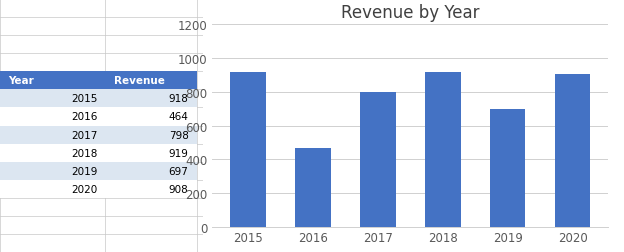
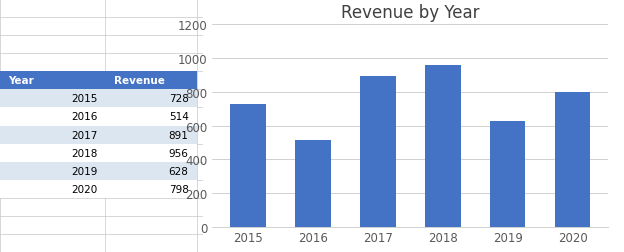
2015: 918 -> 728
2016: 464 -> 514
2017: 798 -> 891
2018: 919 -> 956
2019: 697 -> 628
2020: 908 -> 798
